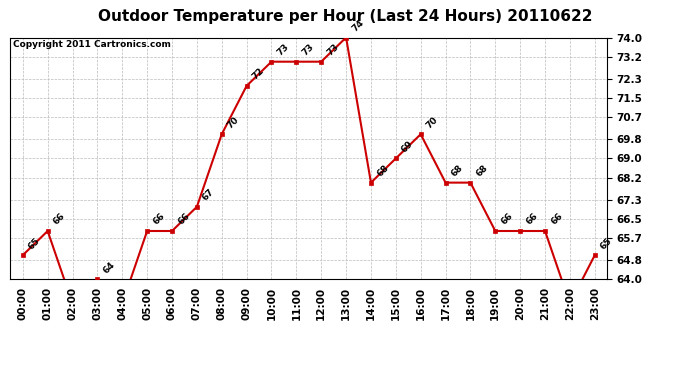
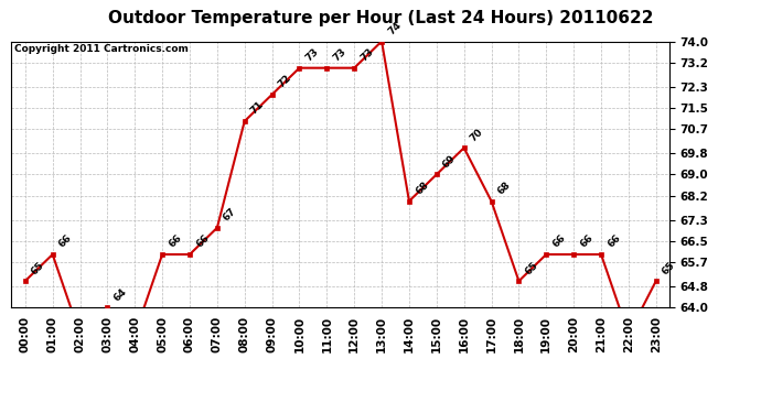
08:00: 70 -> 71
18:00: 68 -> 65
